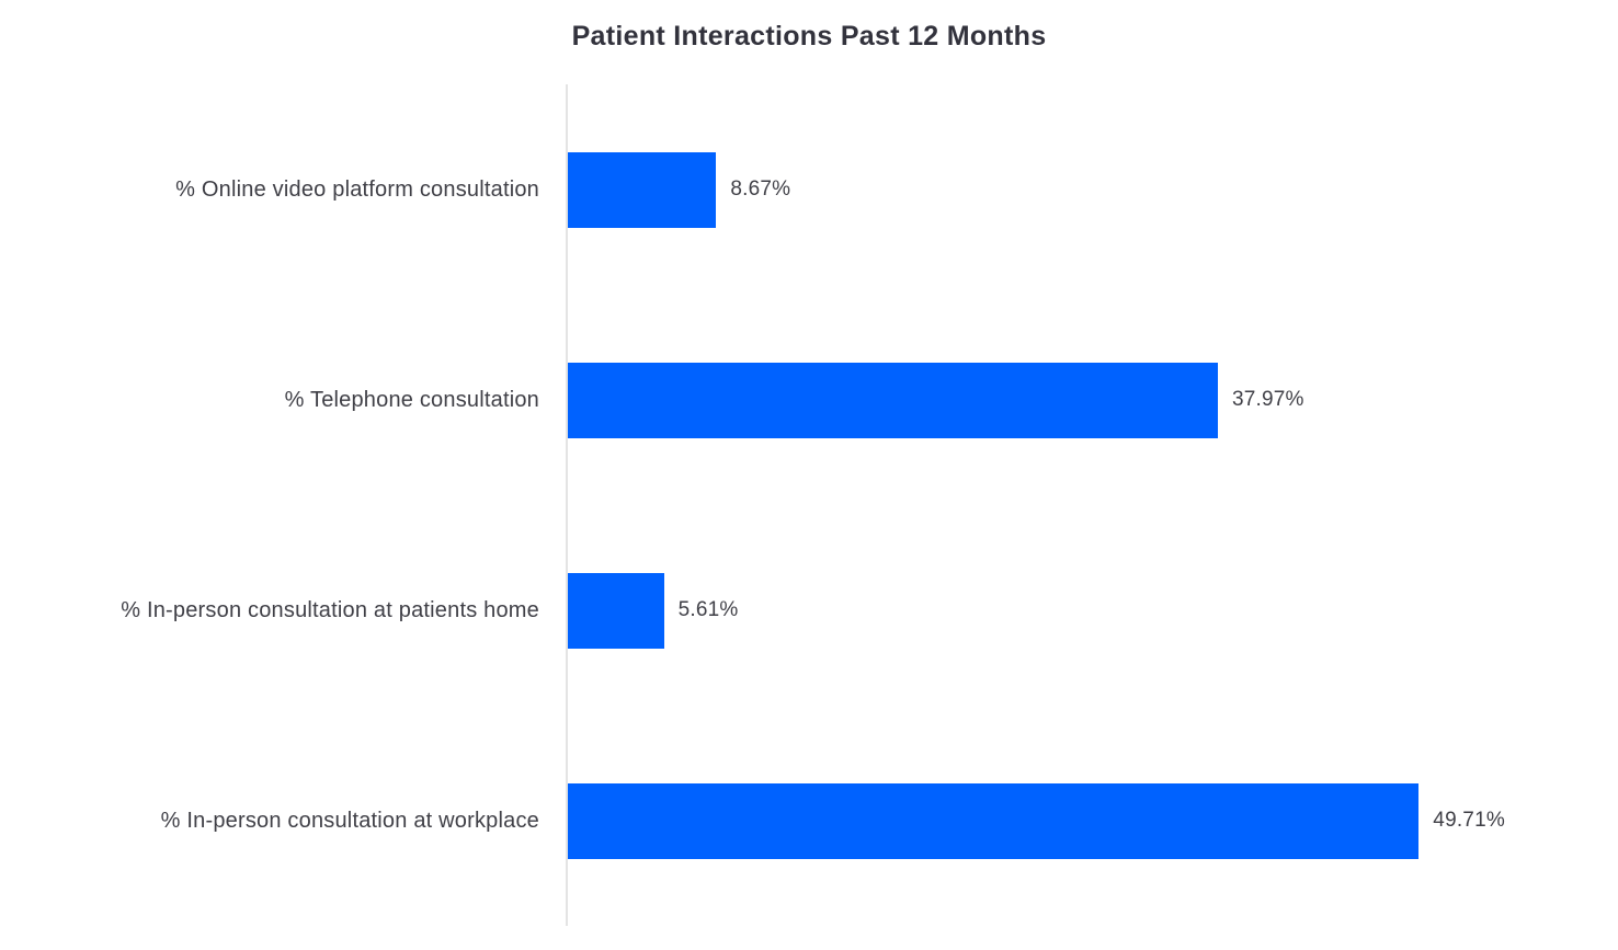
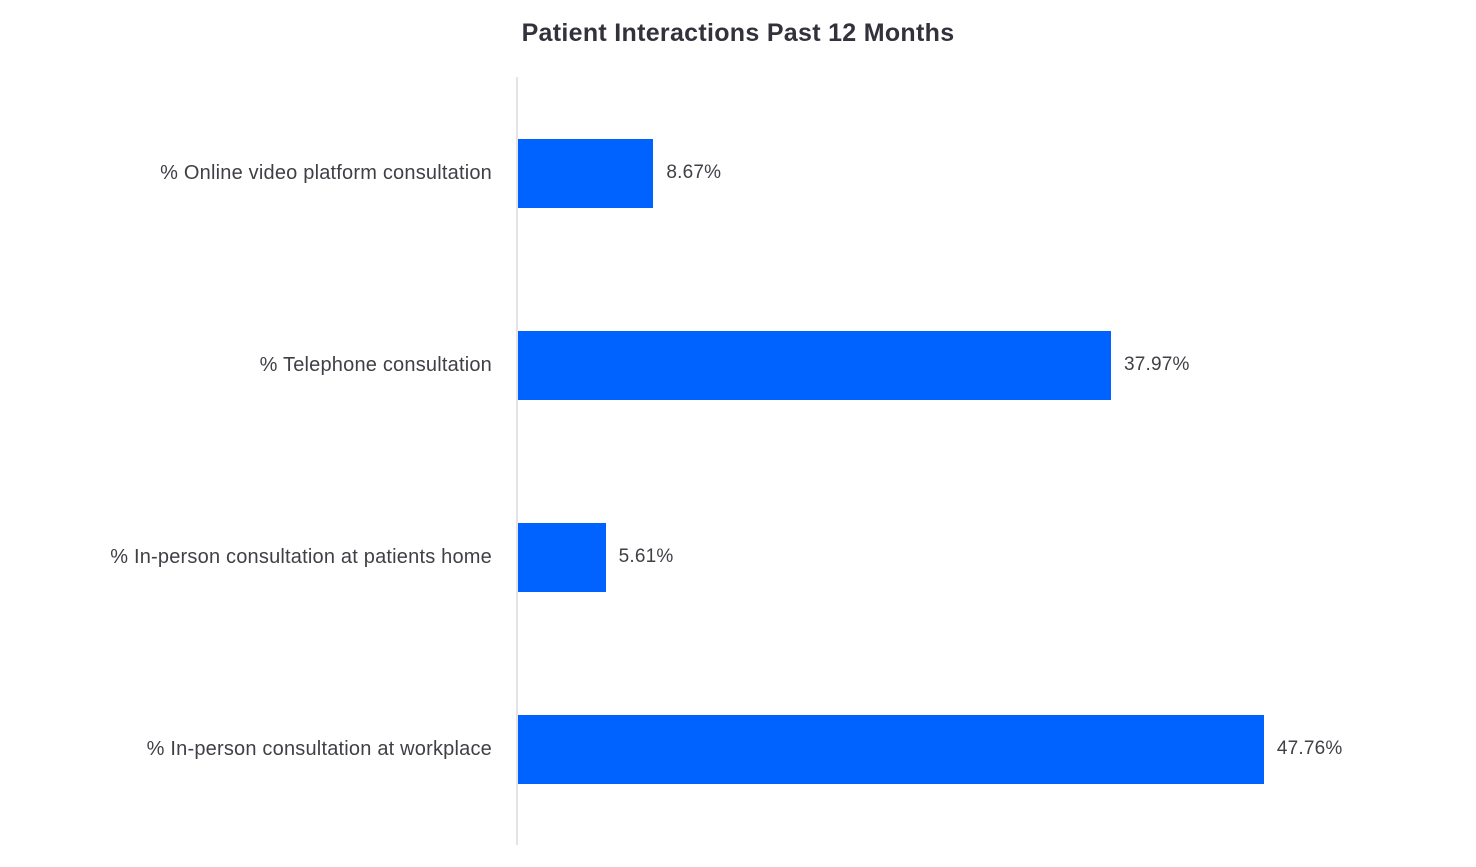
% In-person consultation at workplace: 49.71% -> 47.76%
